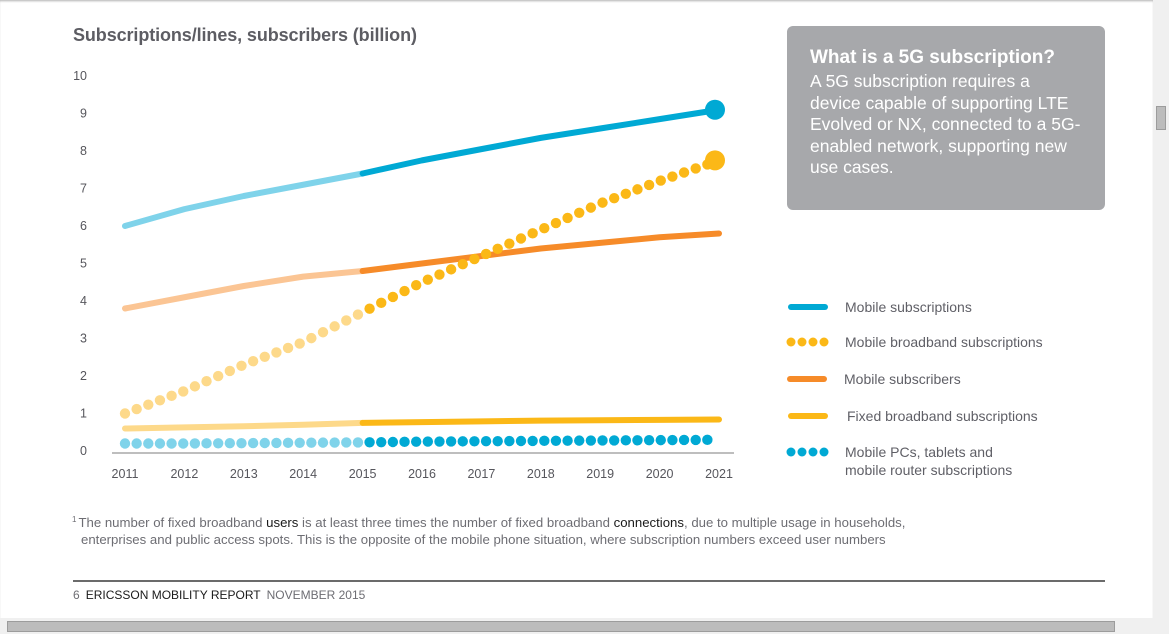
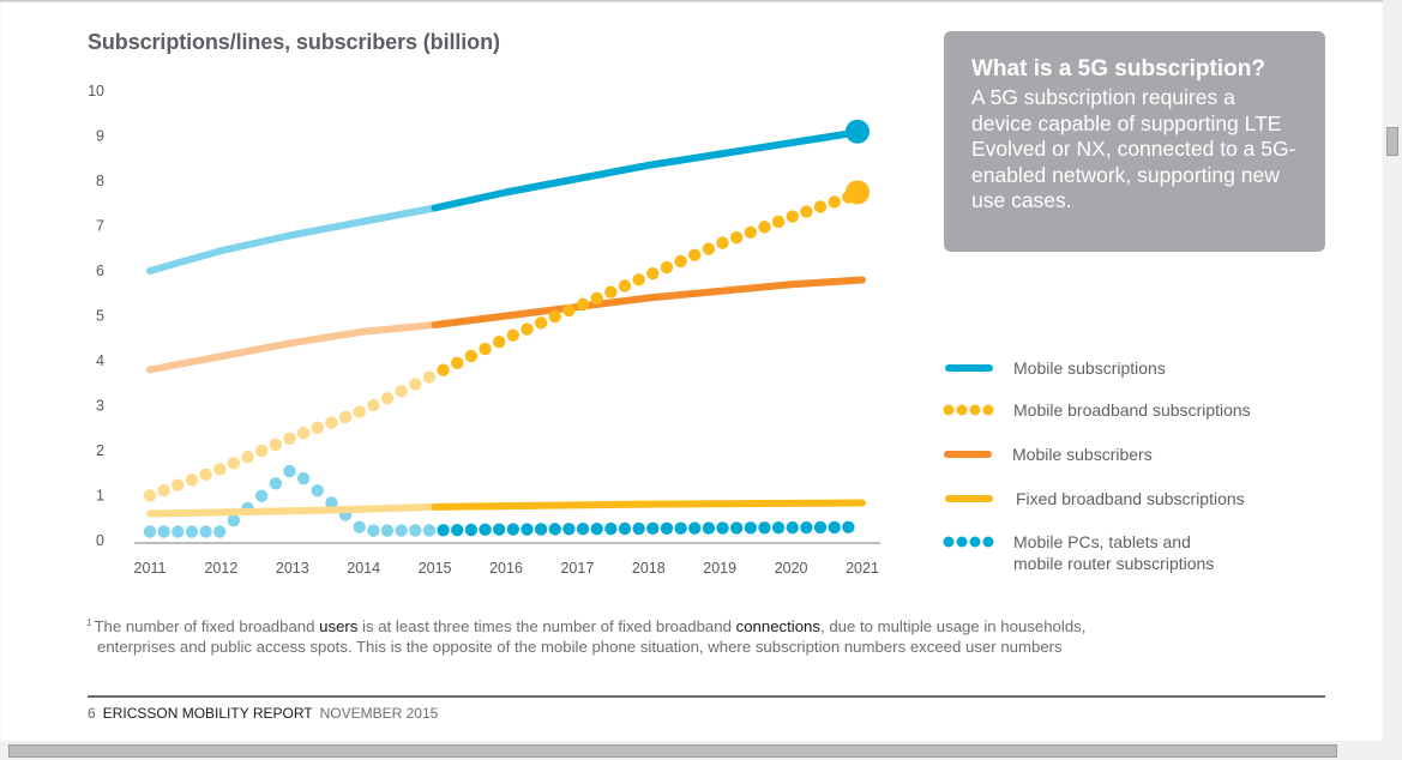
Mobile PCs, tablets and mobile router subscriptions/2013: 0.2 -> 1.6
